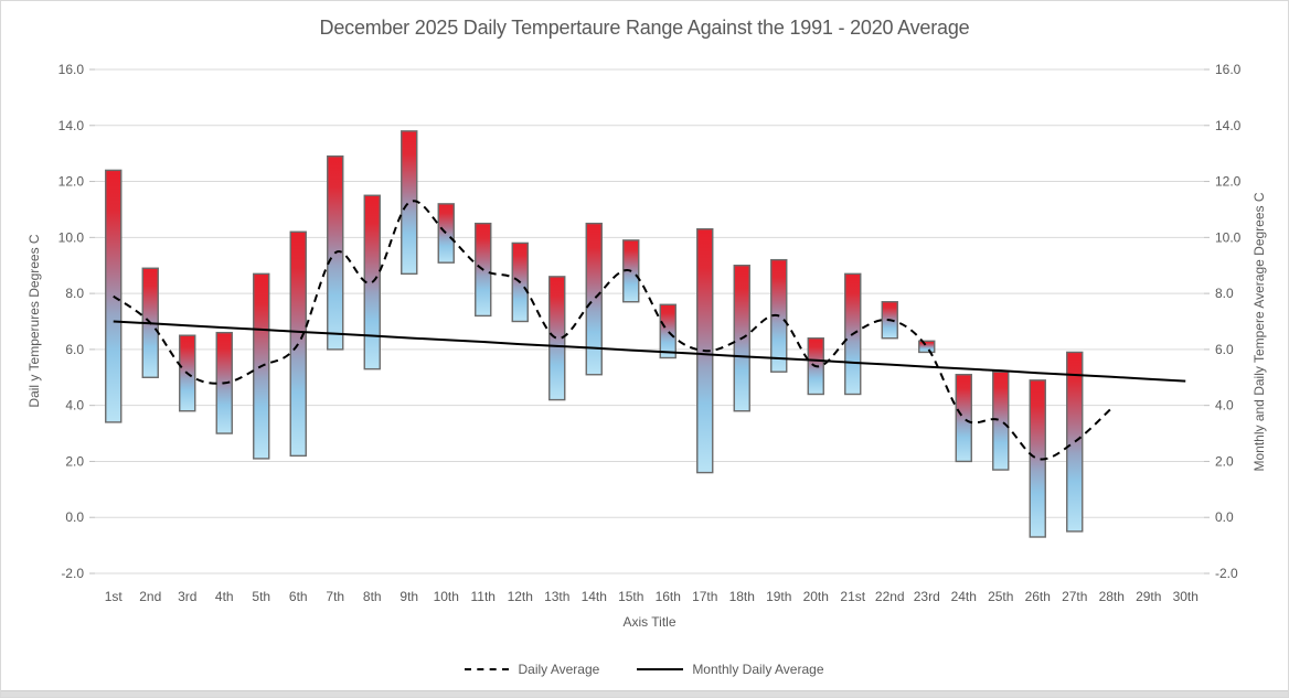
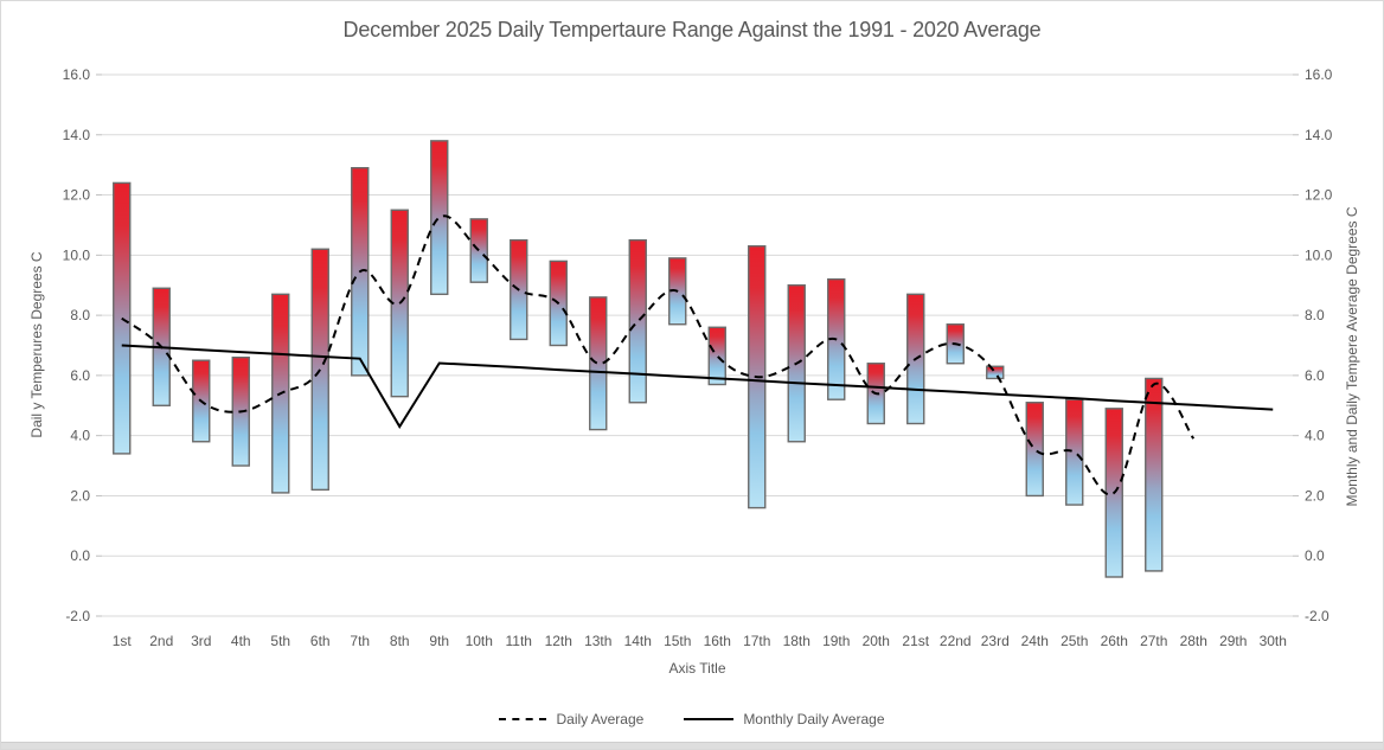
Monthly Daily Average/8th: 6.5 -> 4.3
Daily Average/27th: 2.7 -> 5.7
